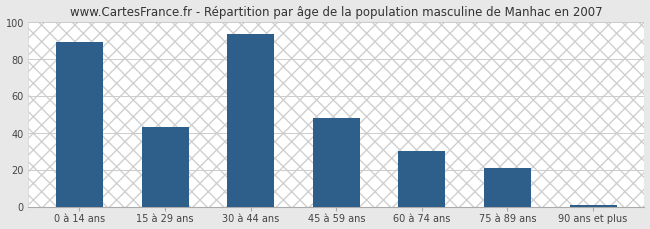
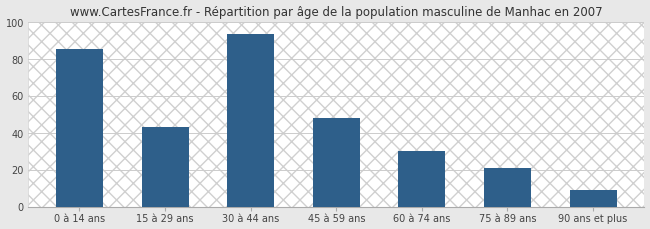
0 à 14 ans: 89 -> 85
90 ans et plus: 1 -> 9
